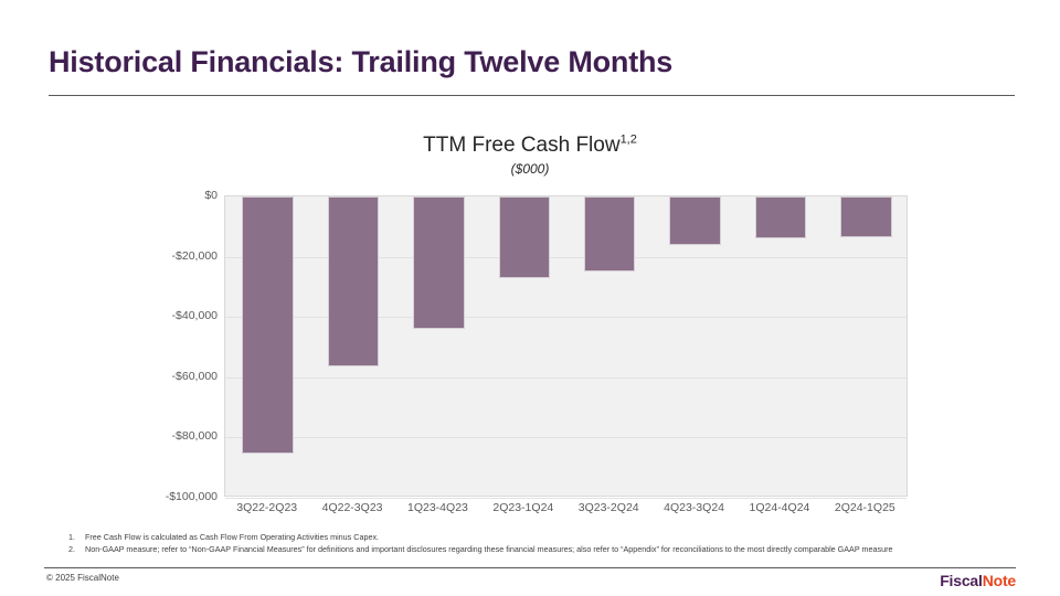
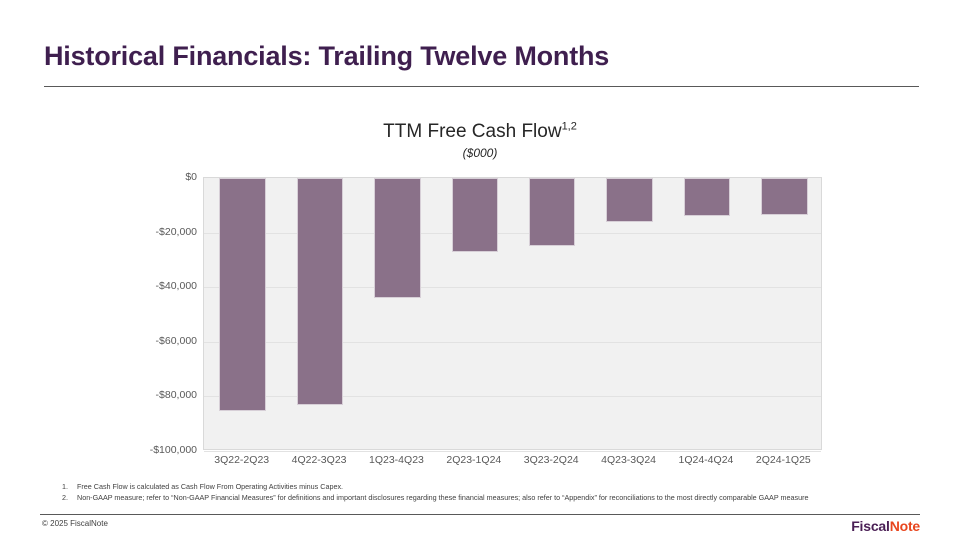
4Q22-3Q23: -$56000 -> -$83000
